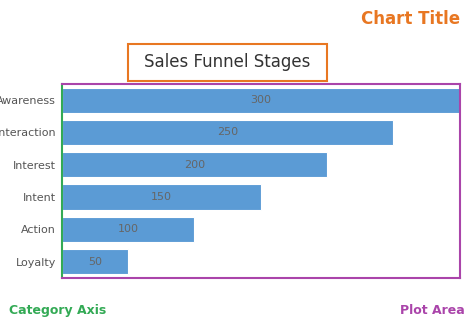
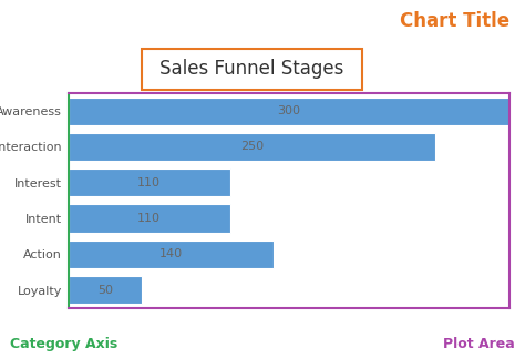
Interest: 200 -> 110
Intent: 150 -> 110
Action: 100 -> 140
